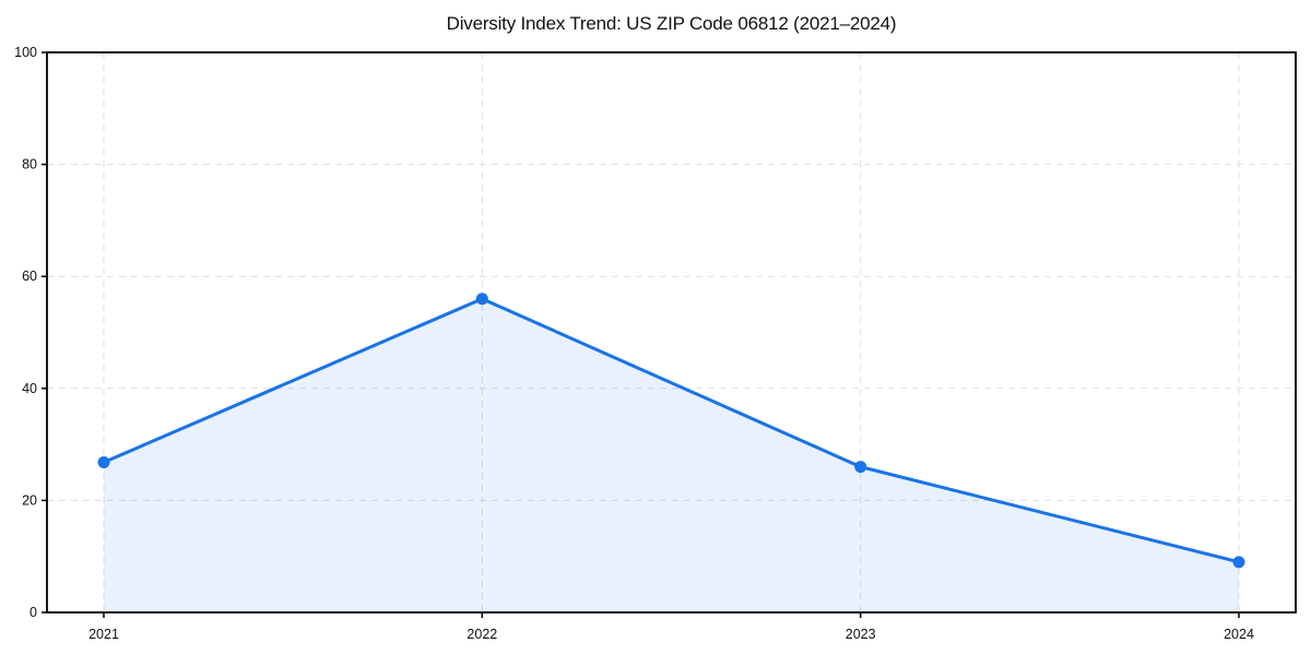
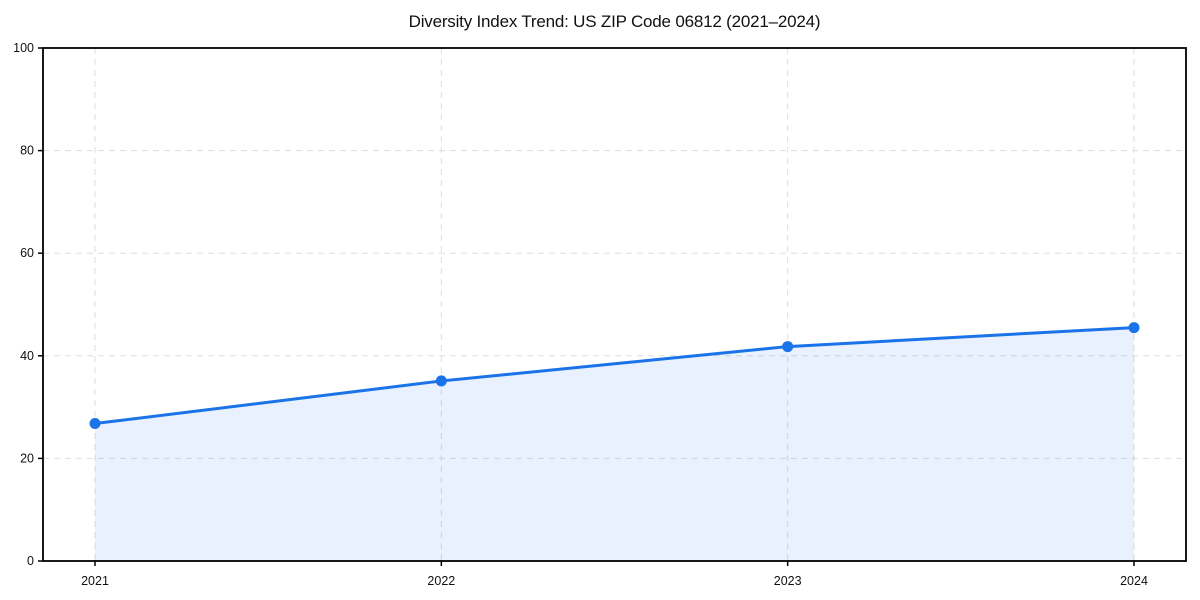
2022: 56 -> 35
2023: 26 -> 42
2024: 9 -> 46
